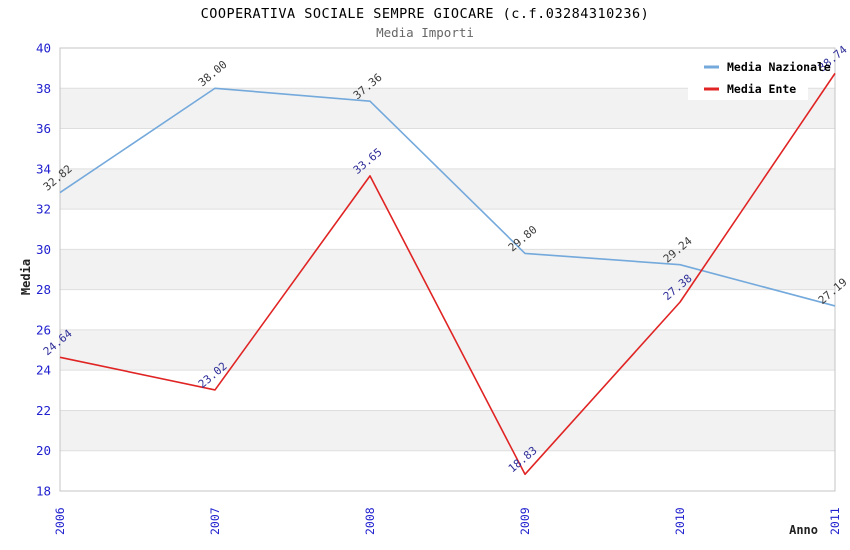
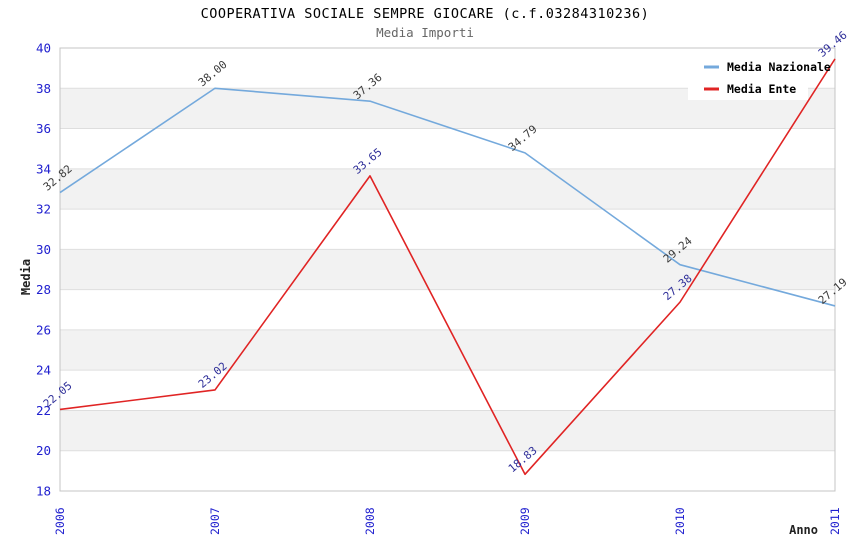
Media Ente/2006: 24.64 -> 22.05
Media Nazionale/2009: 29.80 -> 34.79
Media Ente/2011: 38.74 -> 39.46
